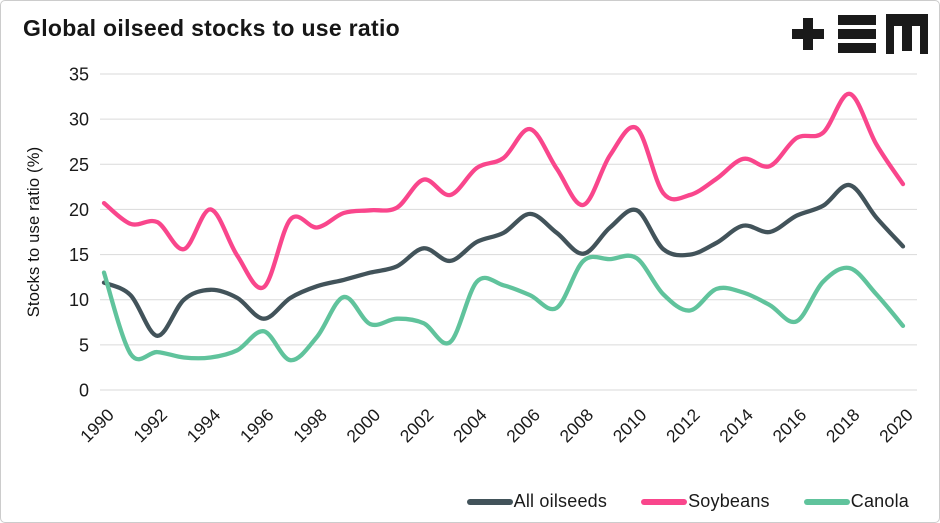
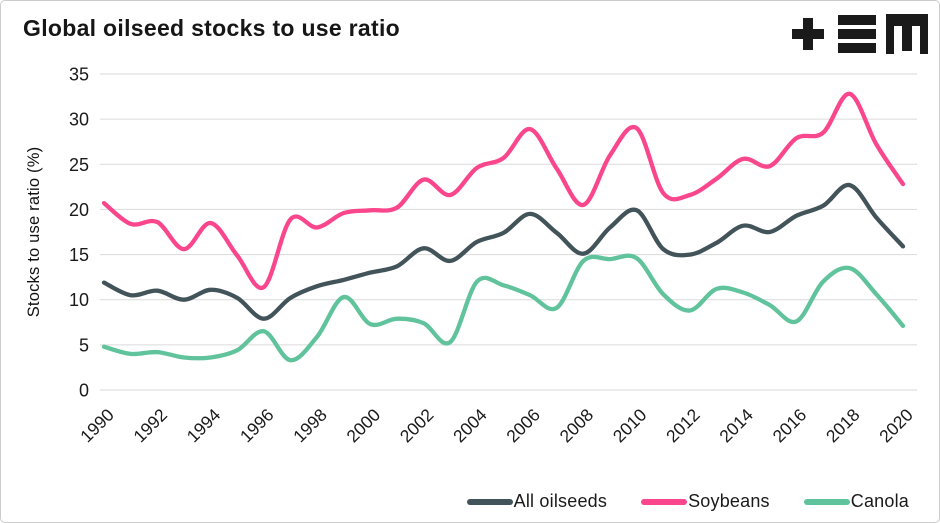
Canola/1990: 13 -> 5
All oilseeds/1992: 6 -> 11
Soybeans/1994: 20 -> 18
